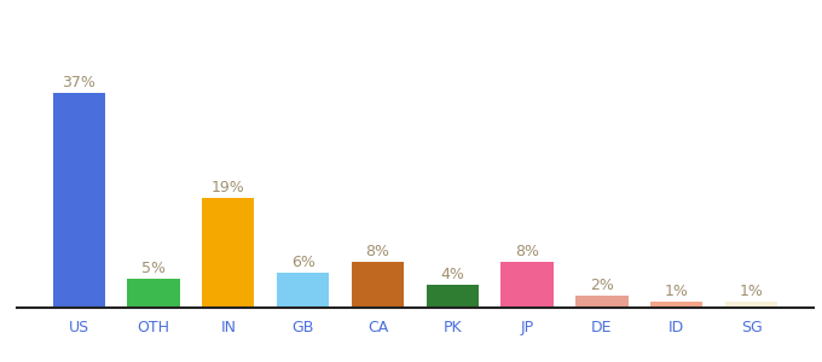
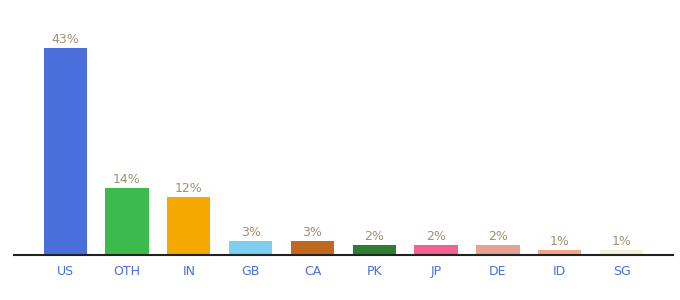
US: 37% -> 43%
OTH: 5% -> 14%
IN: 19% -> 12%
GB: 6% -> 3%
CA: 8% -> 3%
PK: 4% -> 2%
JP: 8% -> 2%
